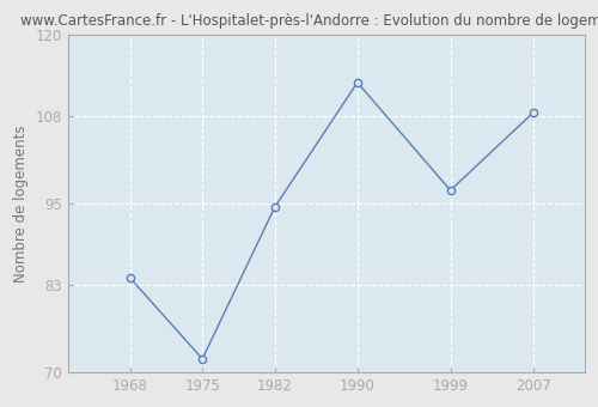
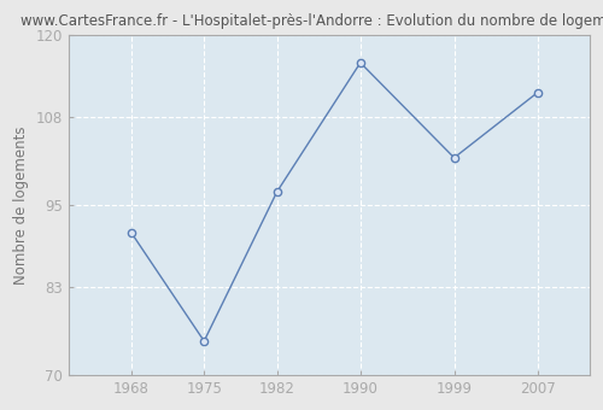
1968: 84.0 -> 91.0
1975: 72.0 -> 75.0
1982: 94.5 -> 97.0
1990: 113.0 -> 116.0
1999: 97.0 -> 102.0
2007: 108.5 -> 111.6
